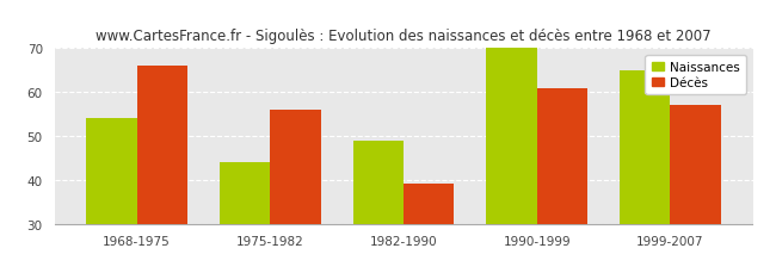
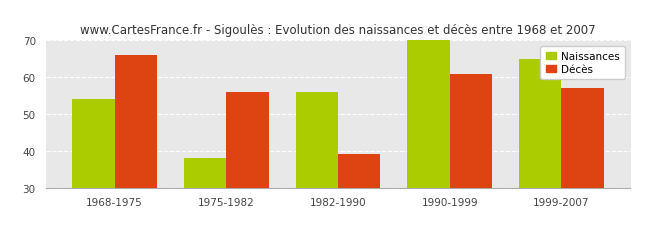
Naissances/1975-1982: 44 -> 38
Naissances/1982-1990: 49 -> 56
